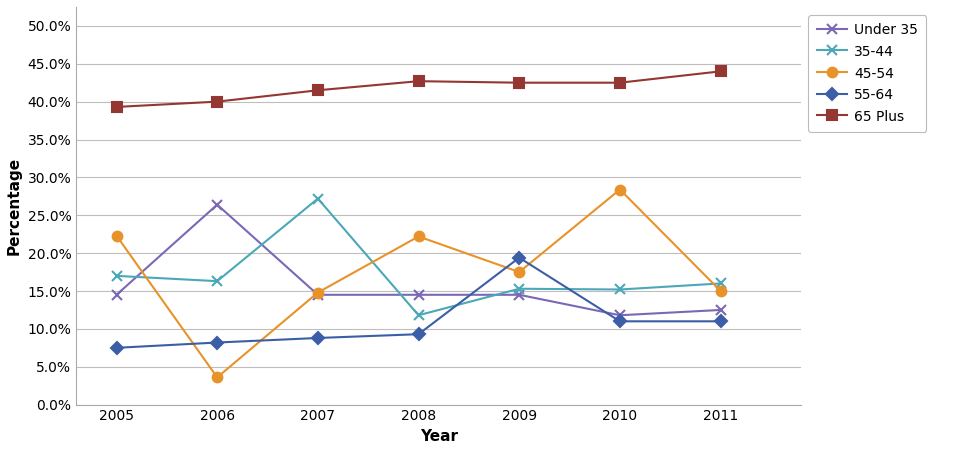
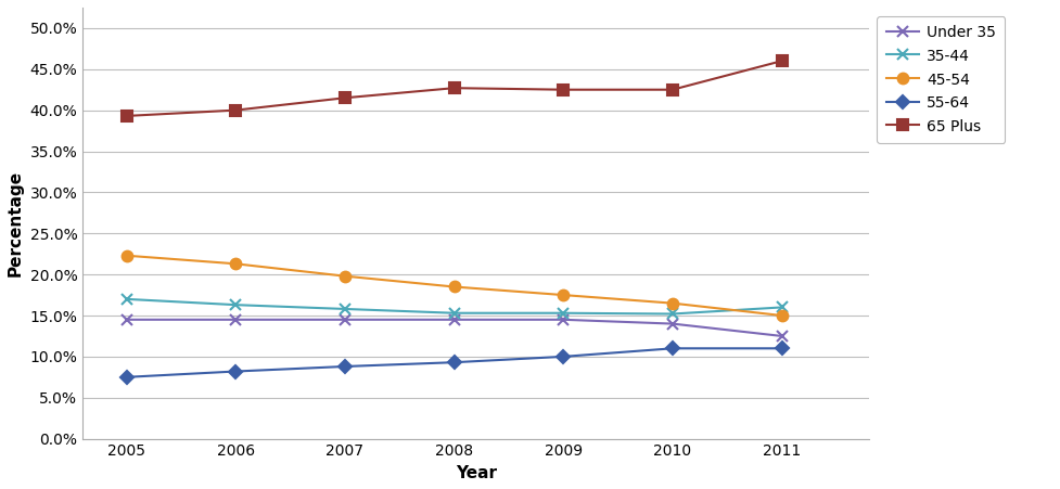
Under 35/2006: 26.4% -> 14.5%
45-54/2006: 3.6% -> 21.3%
35-44/2007: 27.2% -> 15.8%
45-54/2007: 14.8% -> 19.8%
35-44/2008: 11.8% -> 15.3%
45-54/2008: 22.2% -> 18.5%
55-64/2009: 19.4% -> 10.0%
Under 35/2010: 11.8% -> 14.0%
45-54/2010: 28.4% -> 16.5%
65 Plus/2011: 44.0% -> 46.0%
